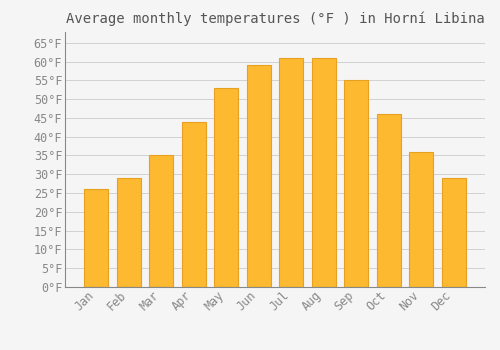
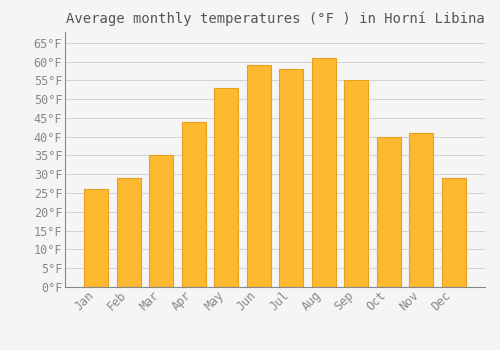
Jul: 61°F -> 58°F
Oct: 46°F -> 40°F
Nov: 36°F -> 41°F
